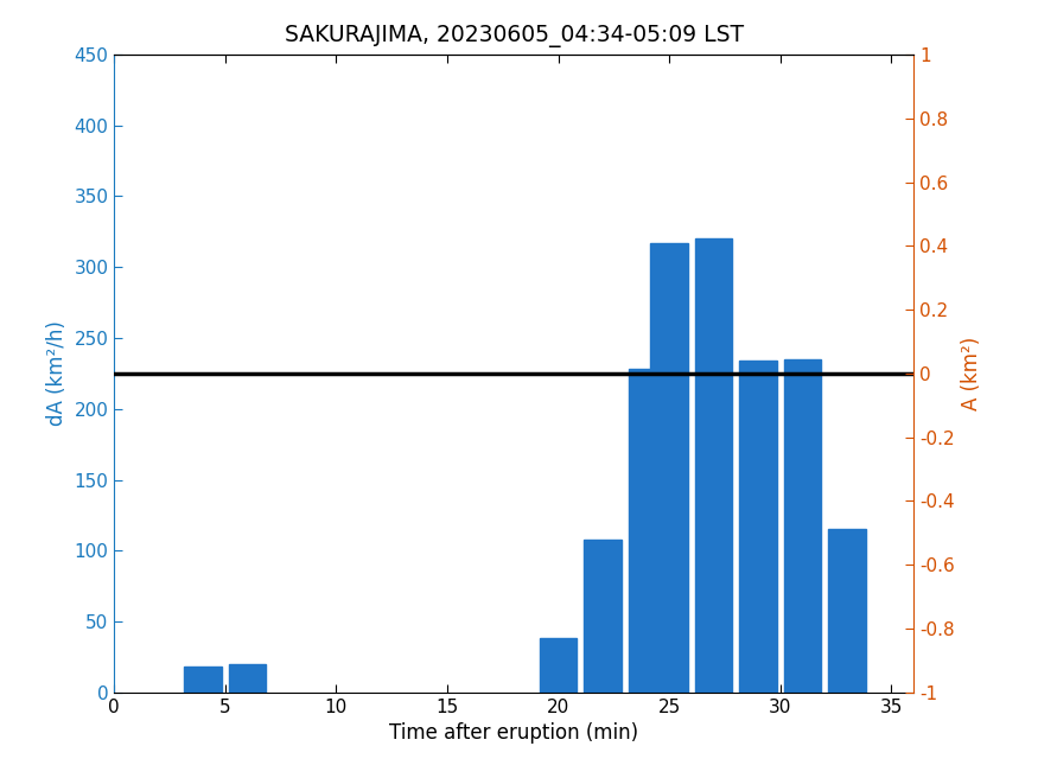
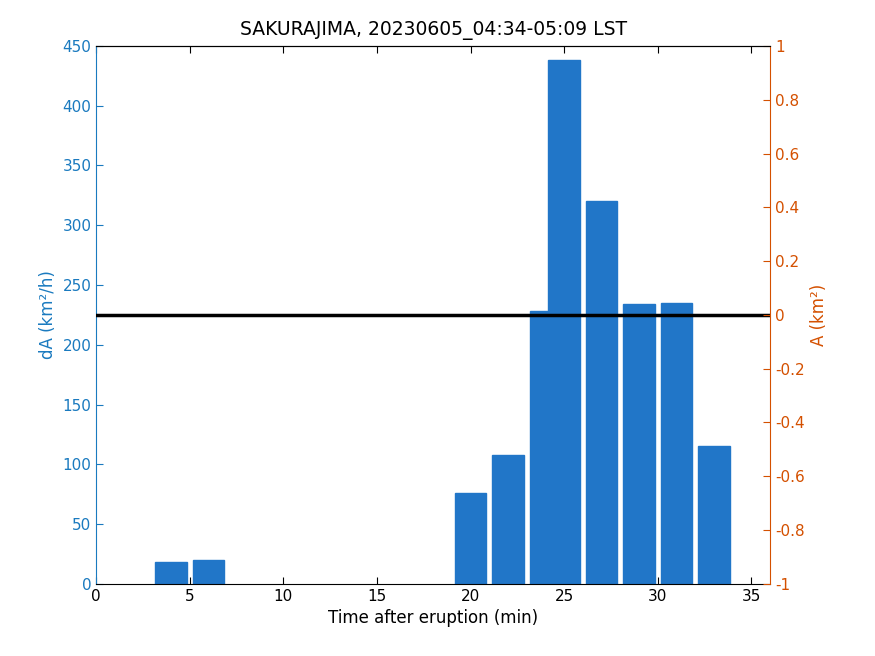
20: 38 -> 76
25: 317 -> 438
